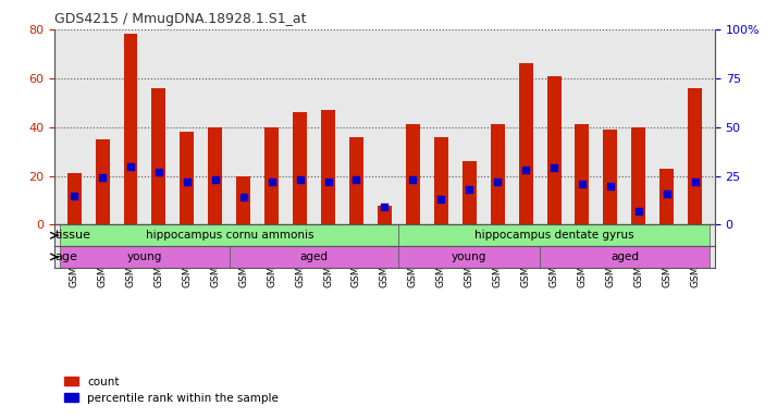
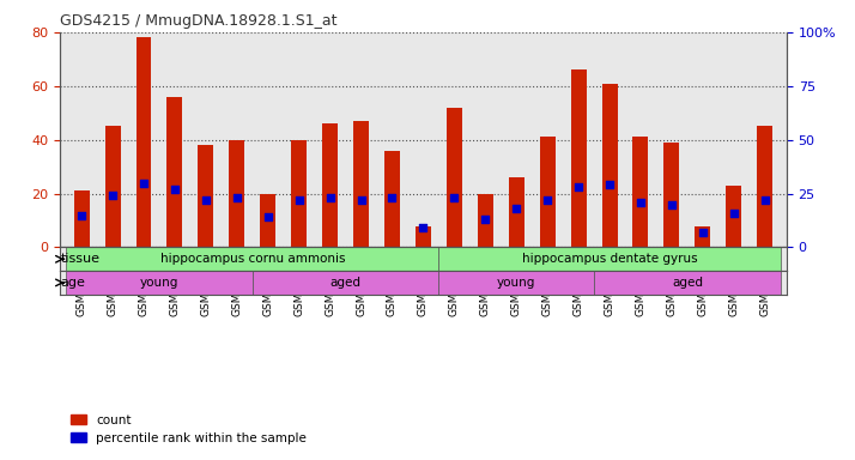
count/GSM297139: 35 -> 45
count/GSM297150: 41 -> 52
count/GSM297151: 36 -> 20
count/GSM297158: 40 -> 8
count/GSM297160: 56 -> 45
